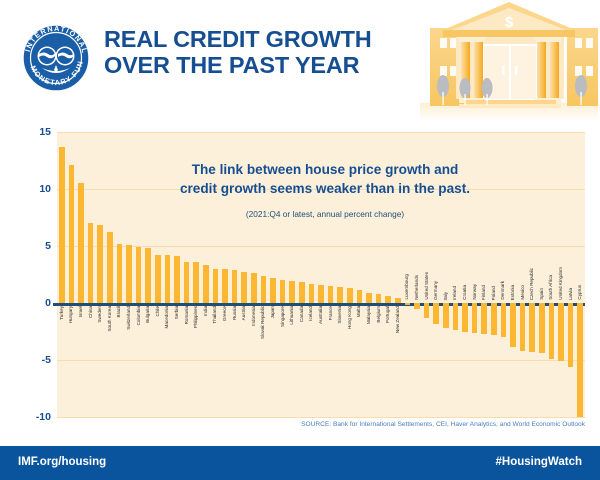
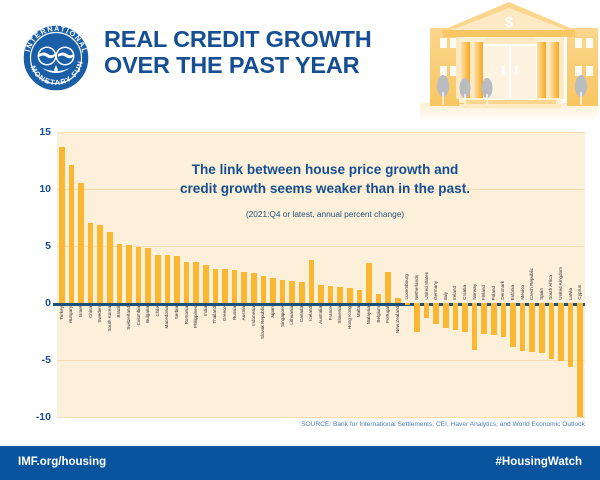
Iceland: 1.7 -> 3.8
Malaysia: 0.9 -> 3.5
Portugal: 0.6 -> 2.7
Netherlands: -0.5 -> -2.5
Norway: -2.6 -> -4.1
